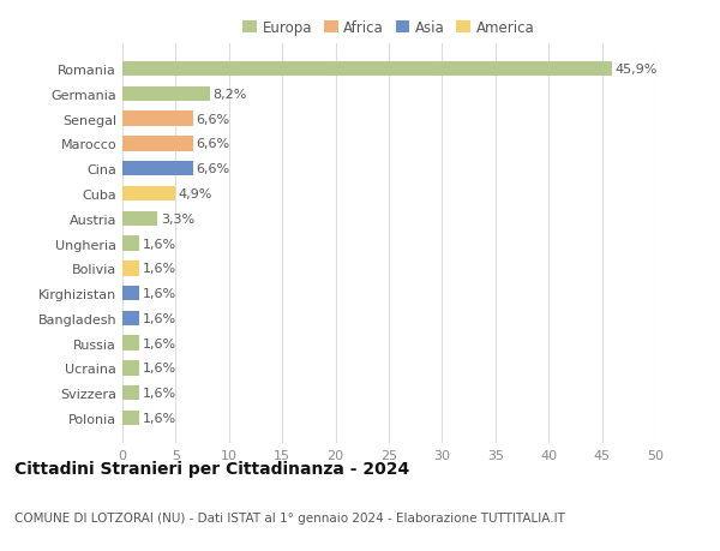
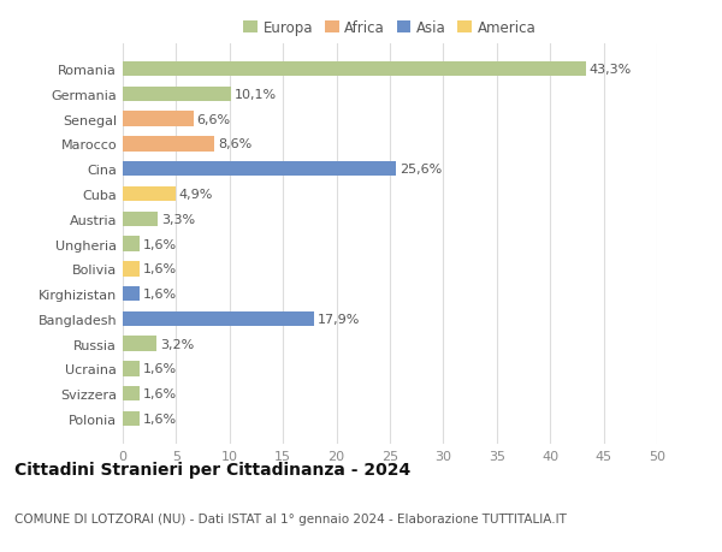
Romania: 45,9% -> 43,3%
Germania: 8,2% -> 10,1%
Marocco: 6,6% -> 8,6%
Cina: 6,6% -> 25,6%
Bangladesh: 1,6% -> 17,9%
Russia: 1,6% -> 3,2%
